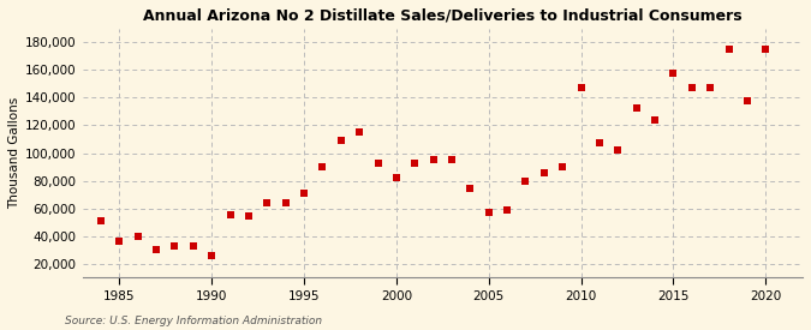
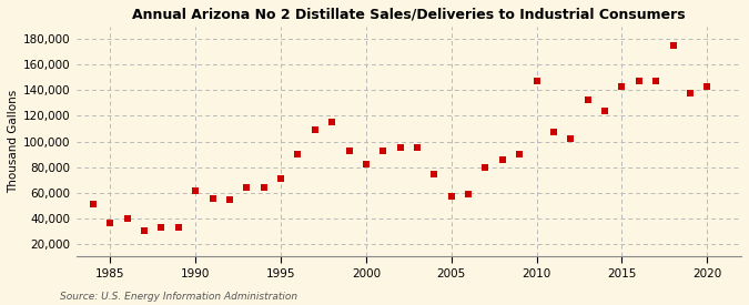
1990: 26,000 -> 61,000
2015: 158,000 -> 143,000
2020: 175,000 -> 143,000
